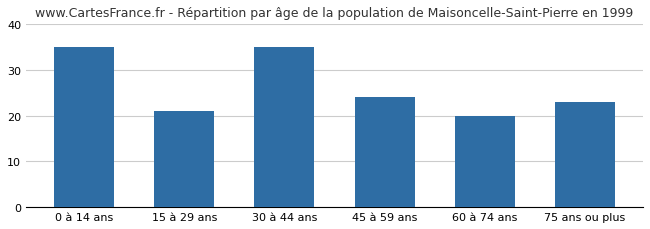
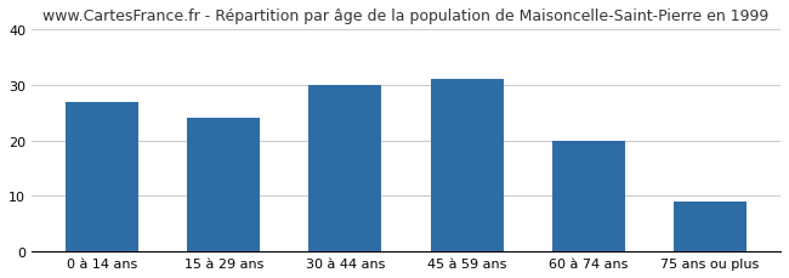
0 à 14 ans: 35 -> 27
15 à 29 ans: 21 -> 24
30 à 44 ans: 35 -> 30
45 à 59 ans: 24 -> 31
75 ans ou plus: 23 -> 9
